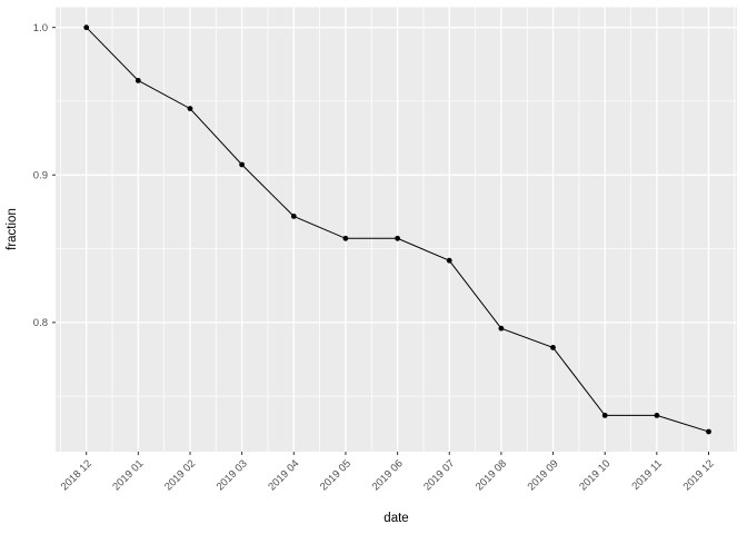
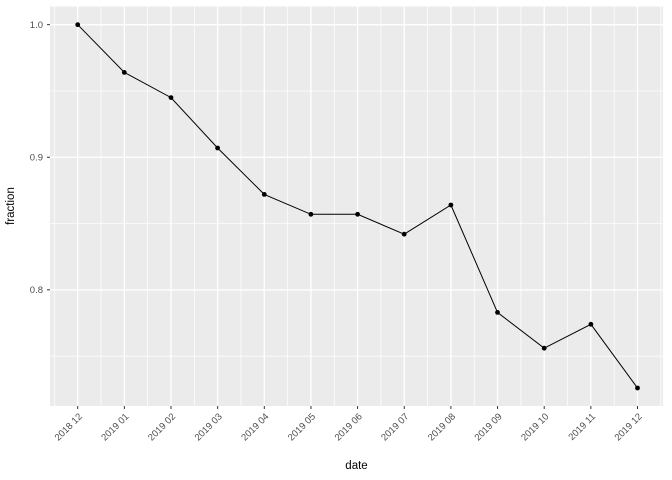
2019 08: 0.796 -> 0.864
2019 10: 0.737 -> 0.756
2019 11: 0.737 -> 0.774
